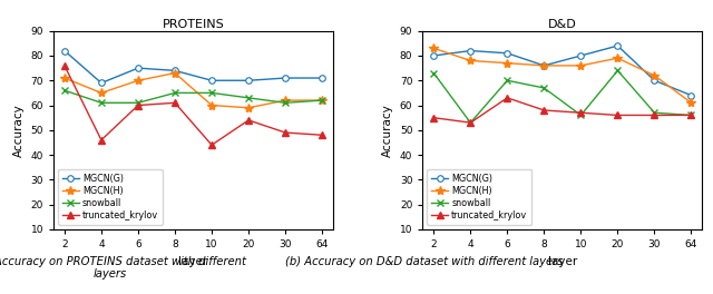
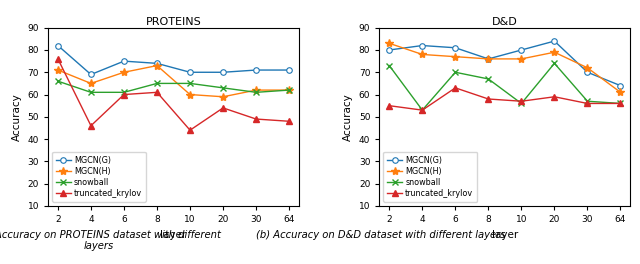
D&D/truncated_krylov/20: 56 -> 59
